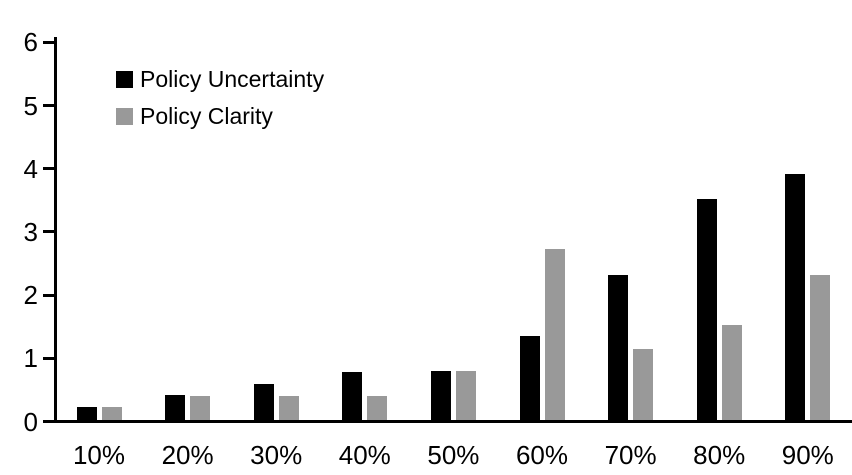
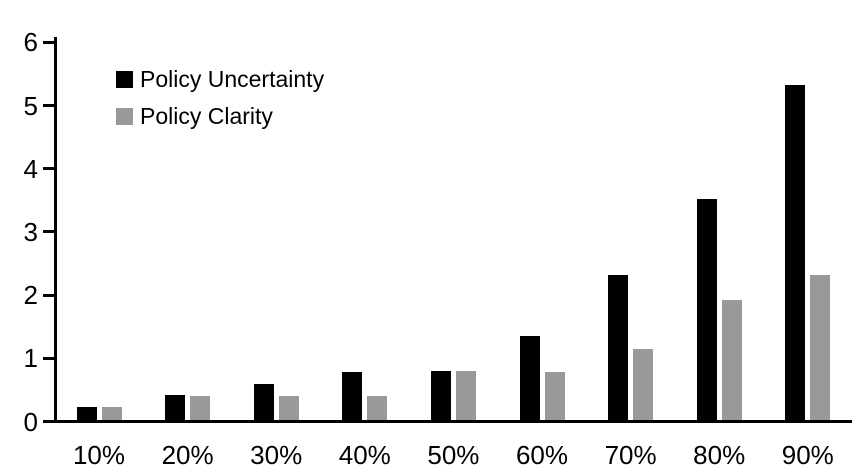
Policy Clarity/60%: 2.7 -> 0.8
Policy Clarity/80%: 1.5 -> 1.9
Policy Uncertainty/90%: 3.9 -> 5.3
